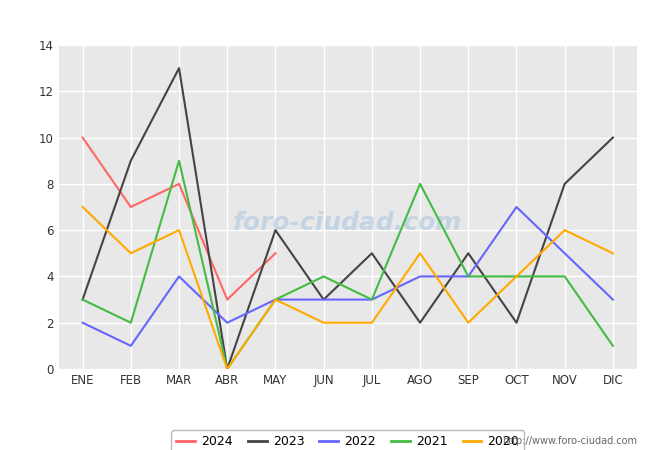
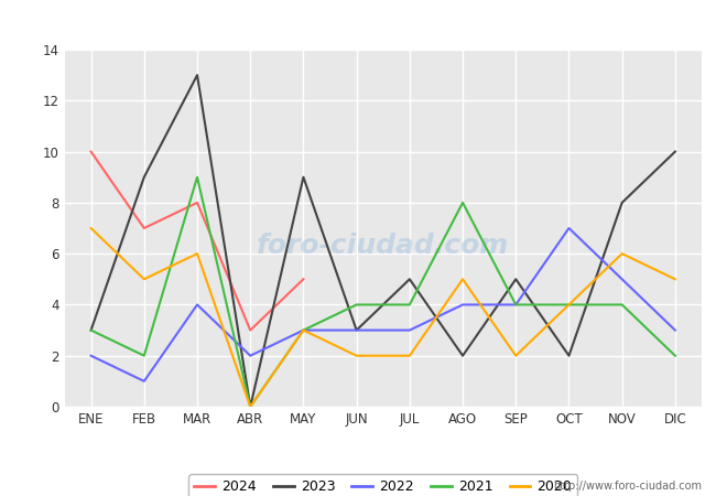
2023/MAY: 6 -> 9
2021/JUL: 3 -> 4
2021/DIC: 1 -> 2
